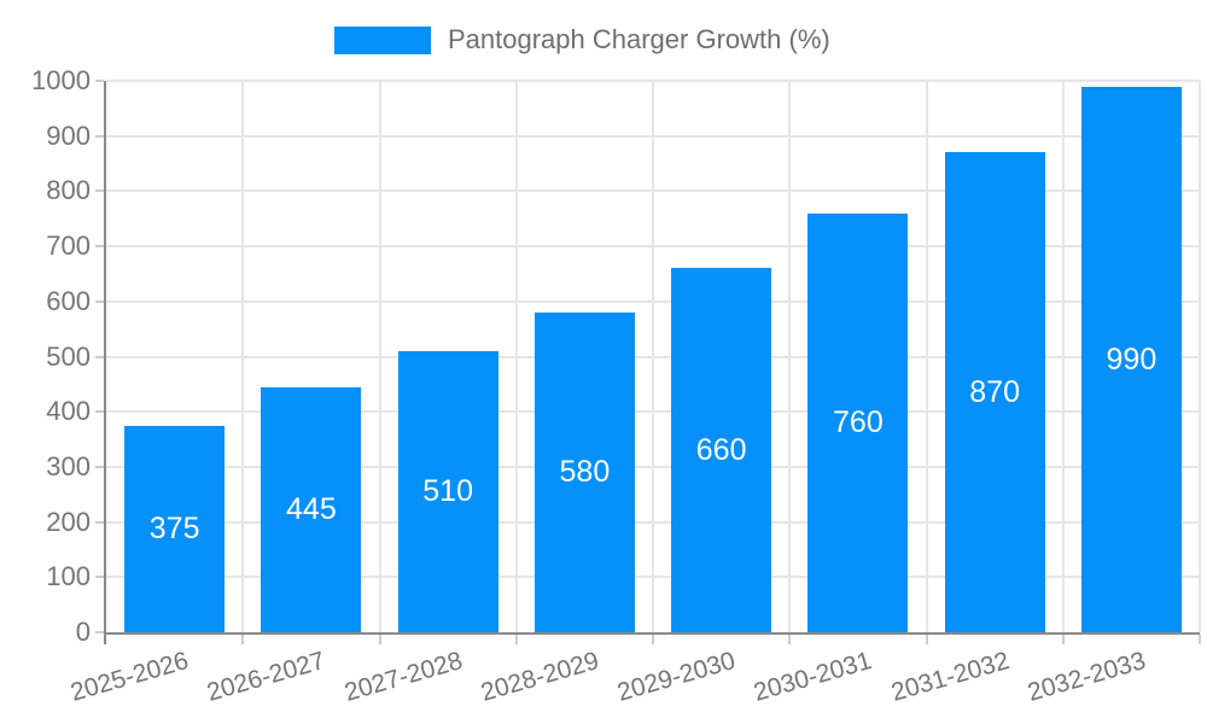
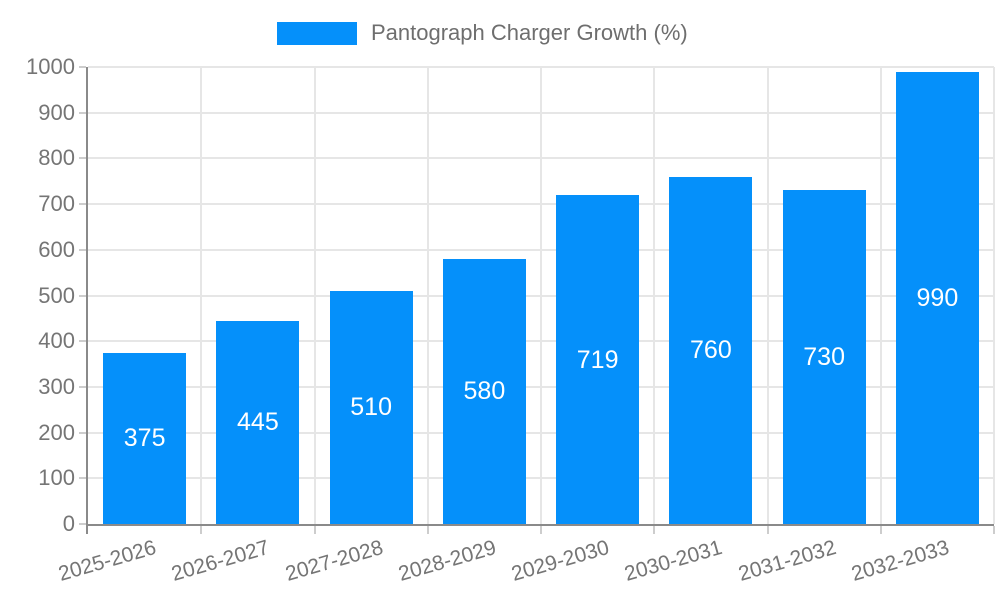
2029-2030: 660 -> 719
2031-2032: 870 -> 730
